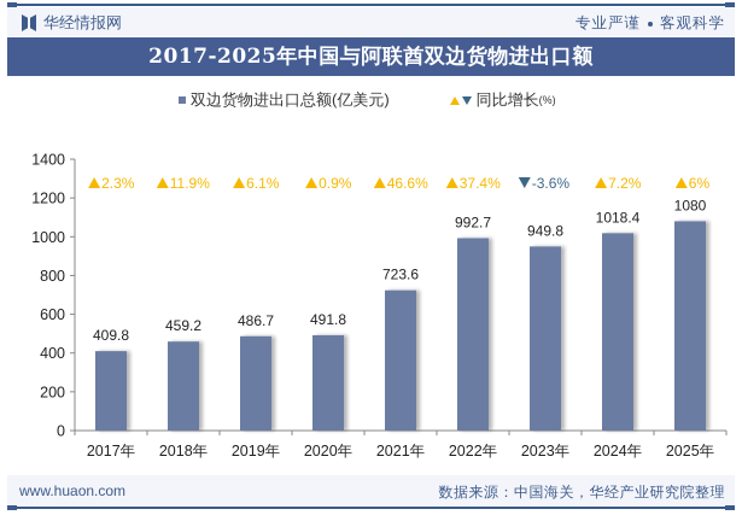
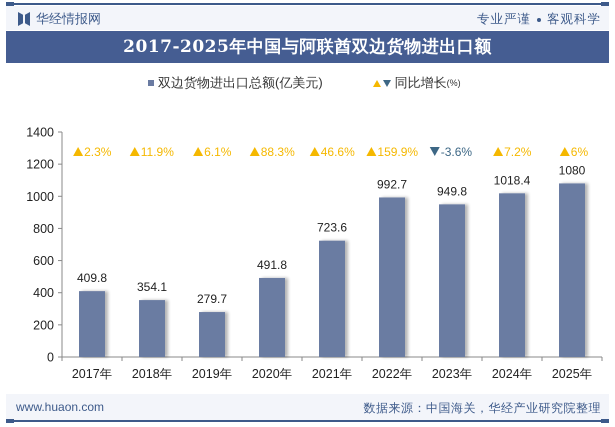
双边货物进出口总额(亿美元)/2018年: 459.2 -> 354.1
双边货物进出口总额(亿美元)/2019年: 486.7 -> 279.7
同比增长(%)/2020年: 0.9% -> 88.3%
同比增长(%)/2022年: 37.4% -> 159.9%
